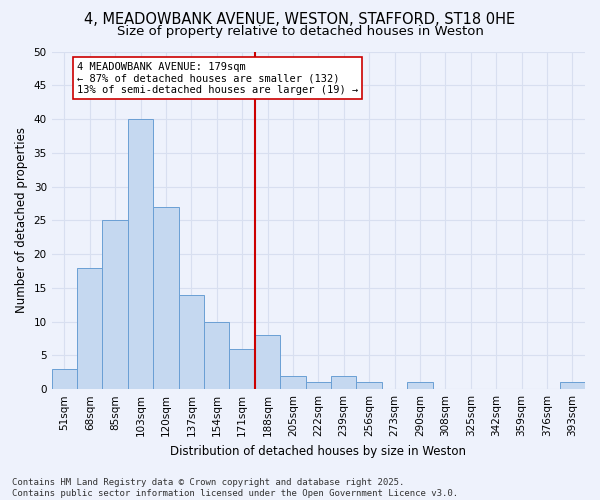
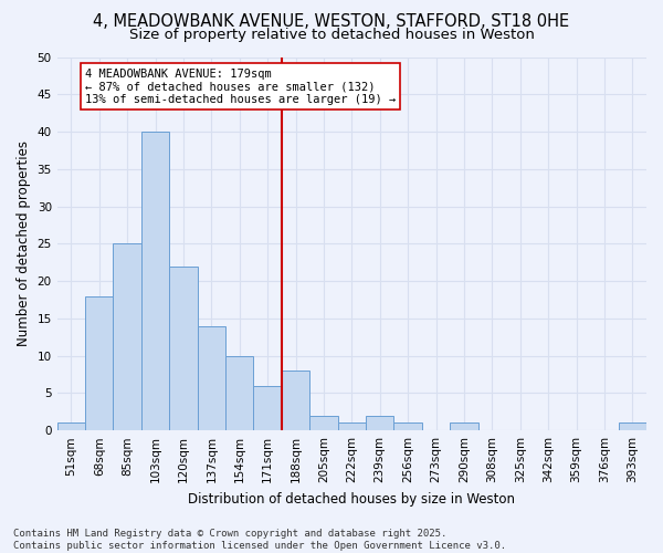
51sqm: 3 -> 1
120sqm: 27 -> 22
